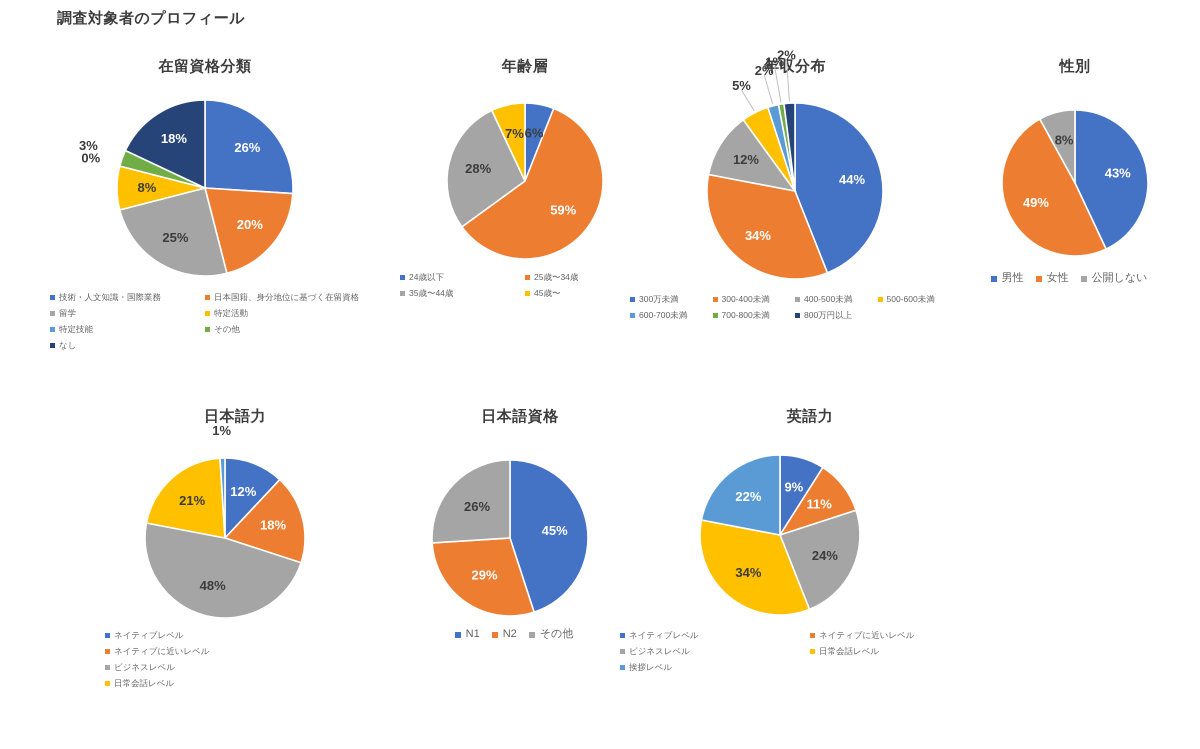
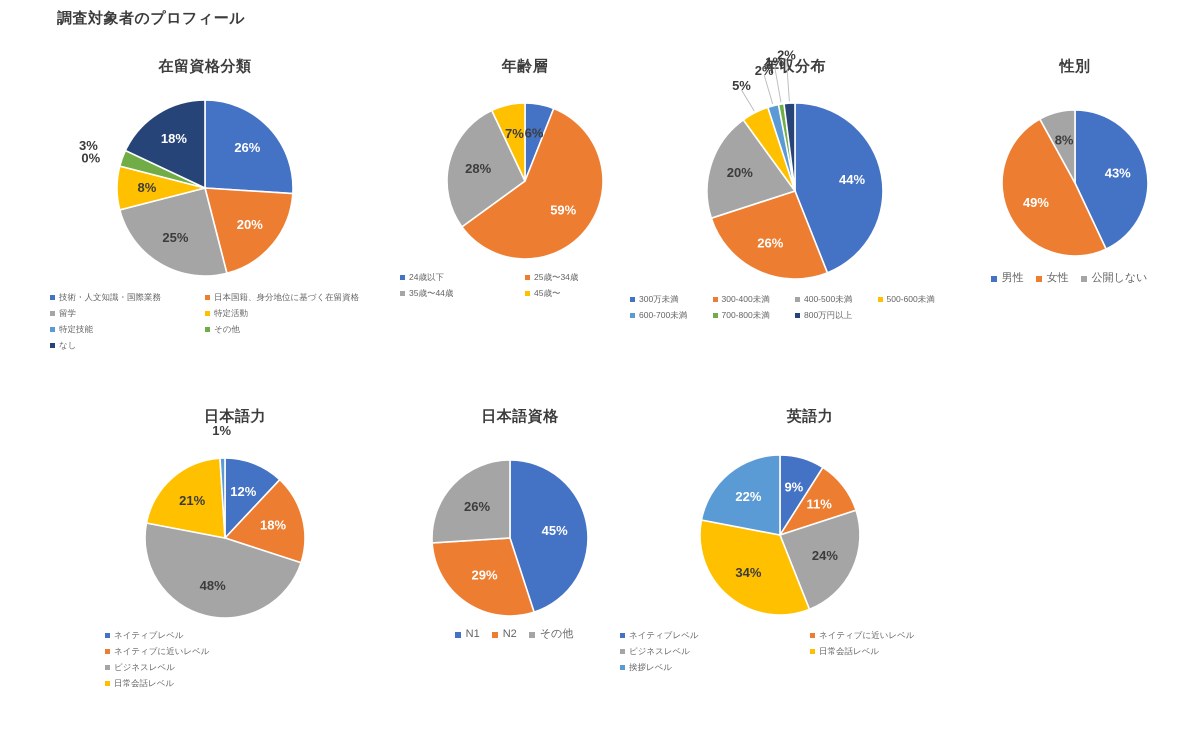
年収分布/300-400未満: 34% -> 26%
年収分布/400-500未満: 12% -> 20%
